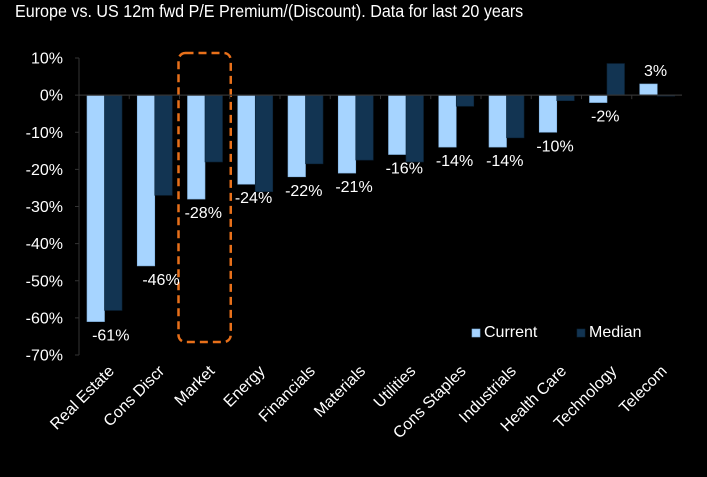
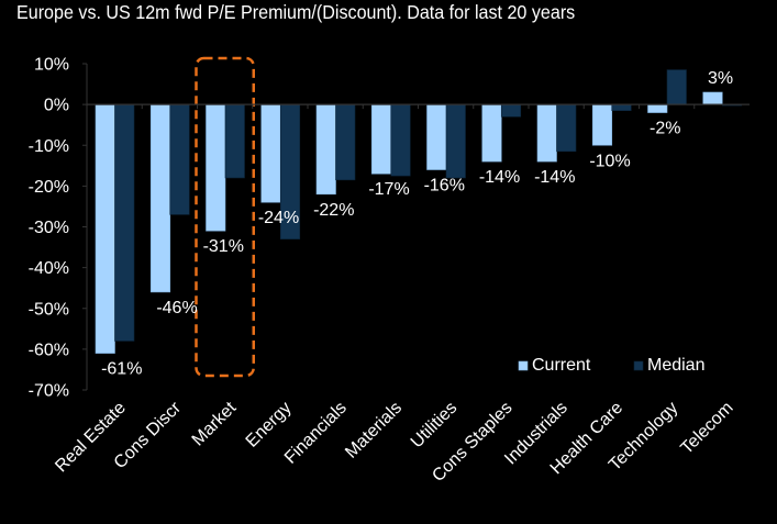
Current/Market: -28% -> -31%
Median/Energy: -26% -> -33%
Current/Materials: -21% -> -17%
